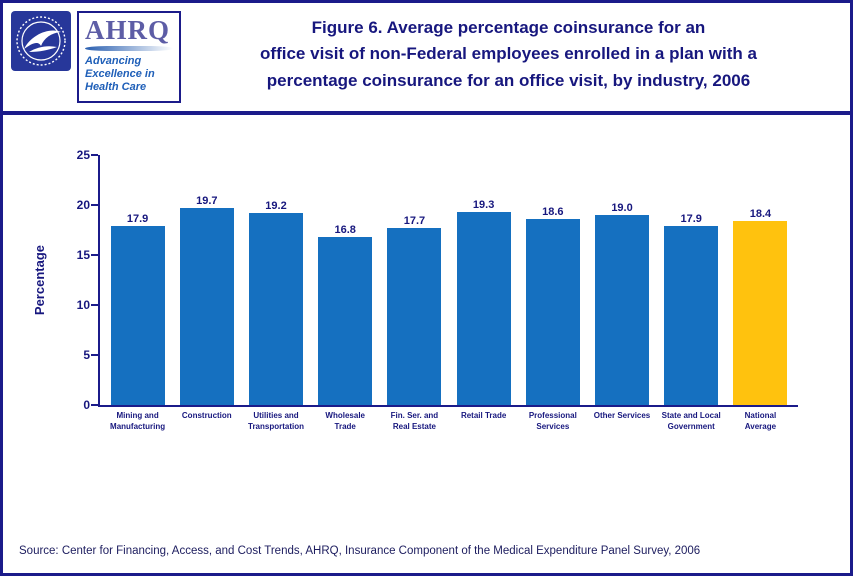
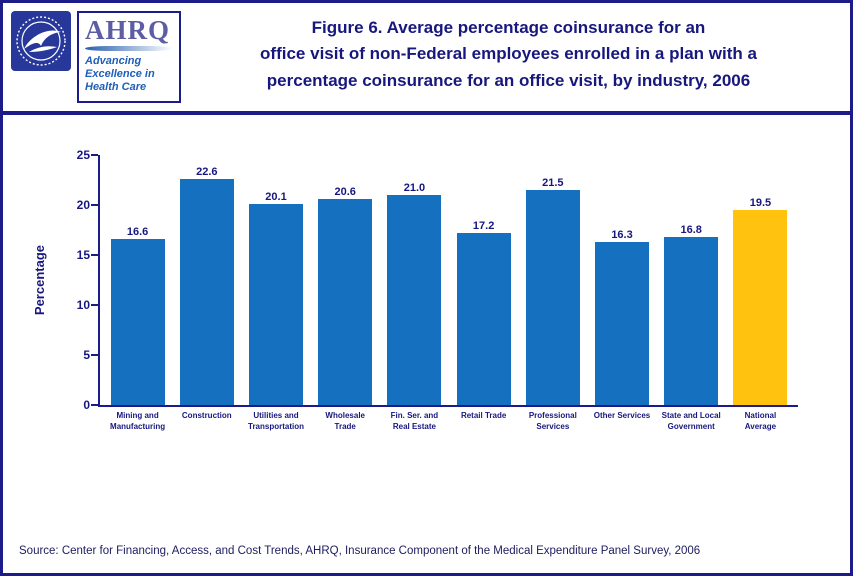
Mining and Manufacturing: 17.9 -> 16.6
Construction: 19.7 -> 22.6
Utilities and Transportation: 19.2 -> 20.1
Wholesale Trade: 16.8 -> 20.6
Fin. Ser. and Real Estate: 17.7 -> 21.0
Retail Trade: 19.3 -> 17.2
Professional Services: 18.6 -> 21.5
Other Services: 19.0 -> 16.3
State and Local Government: 17.9 -> 16.8
National Average: 18.4 -> 19.5
